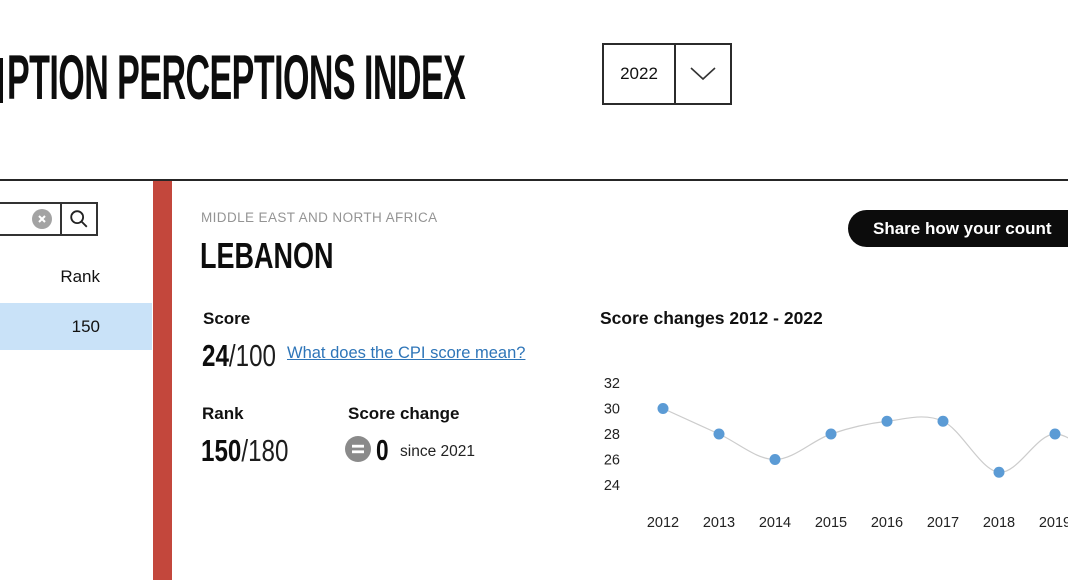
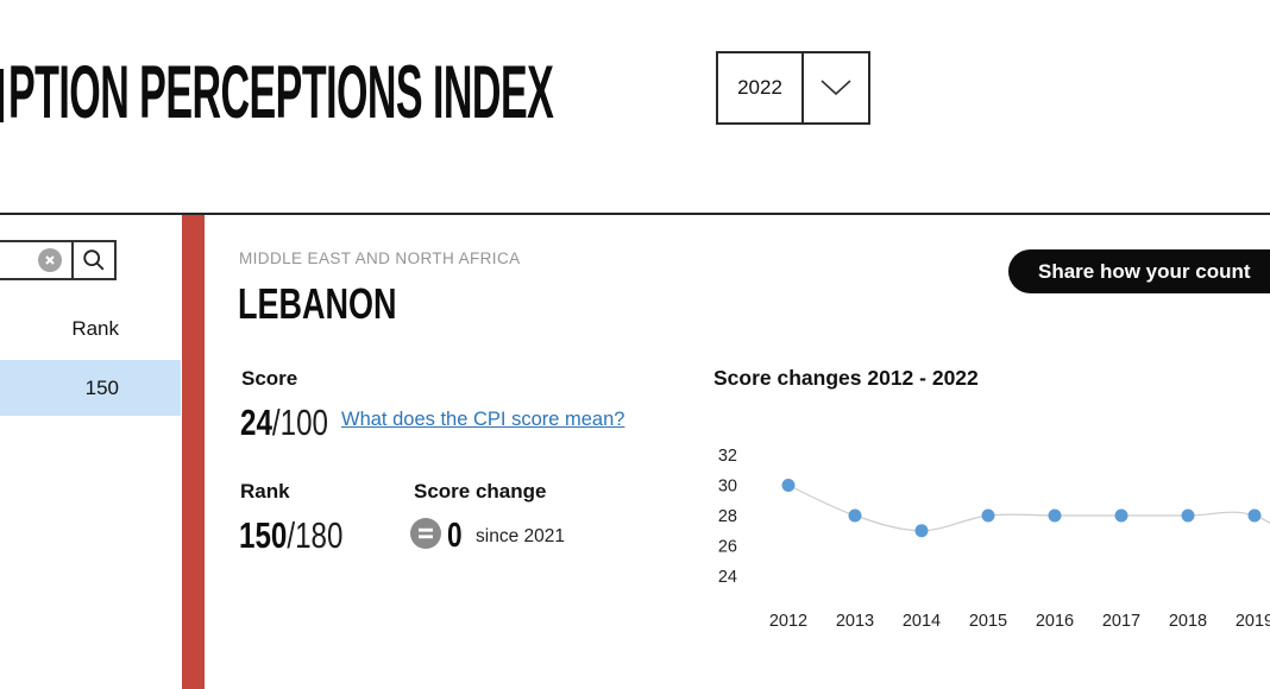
2014: 26 -> 27
2016: 29 -> 28
2017: 29 -> 28
2018: 25 -> 28
